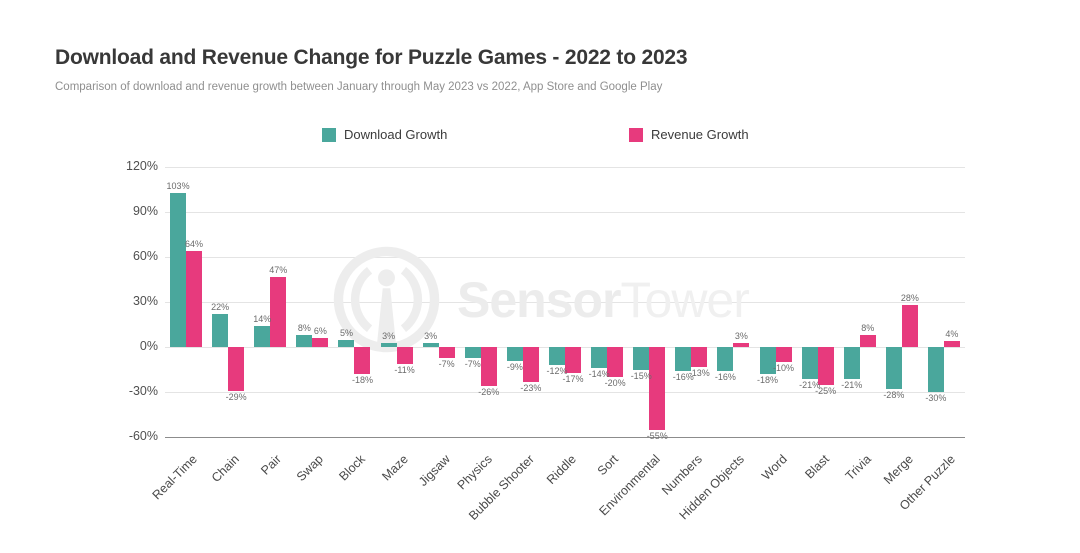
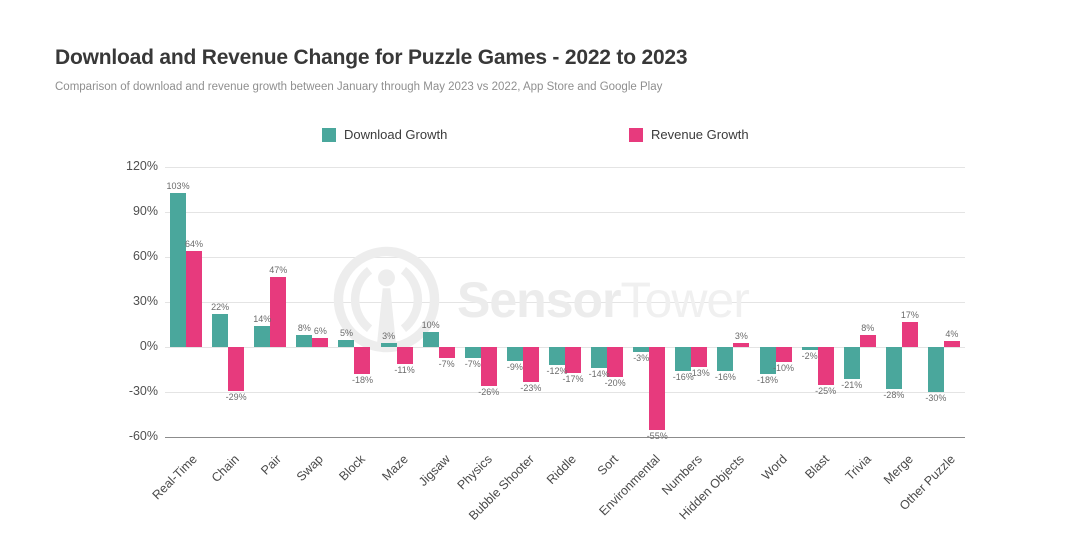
Download Growth/Jigsaw: 3% -> 10%
Download Growth/Environmental: -15% -> -3%
Download Growth/Blast: -21% -> -2%
Revenue Growth/Merge: 28% -> 17%
